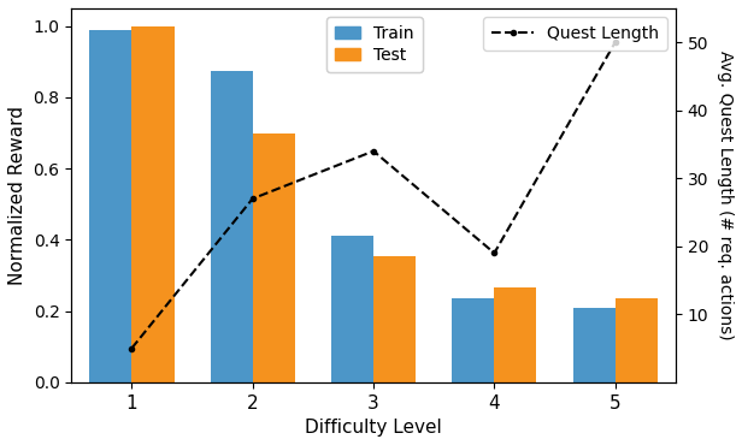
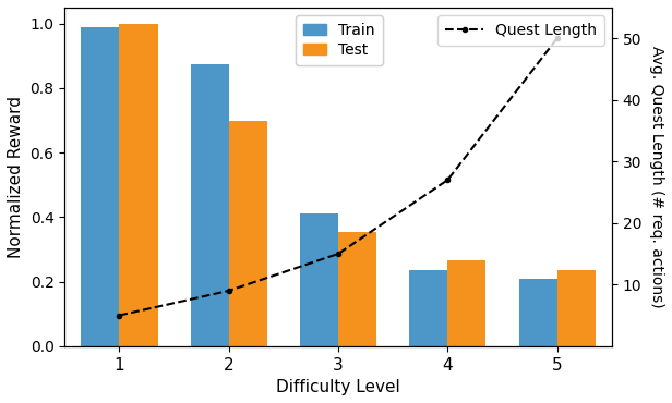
Quest Length/2: 27 -> 9
Quest Length/3: 34 -> 15
Quest Length/4: 19 -> 27
